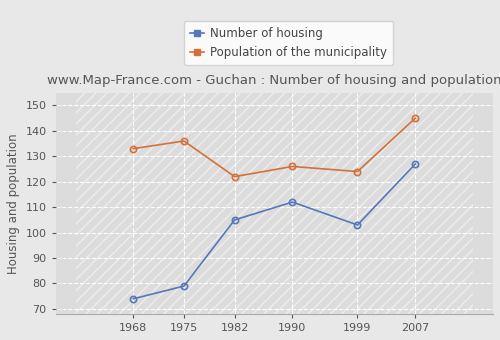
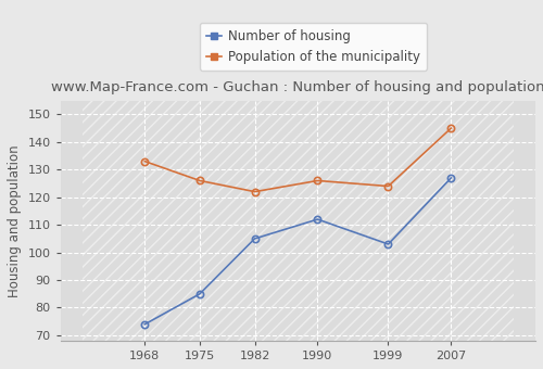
Number of housing/1975: 79 -> 85
Population of the municipality/1975: 136 -> 126
